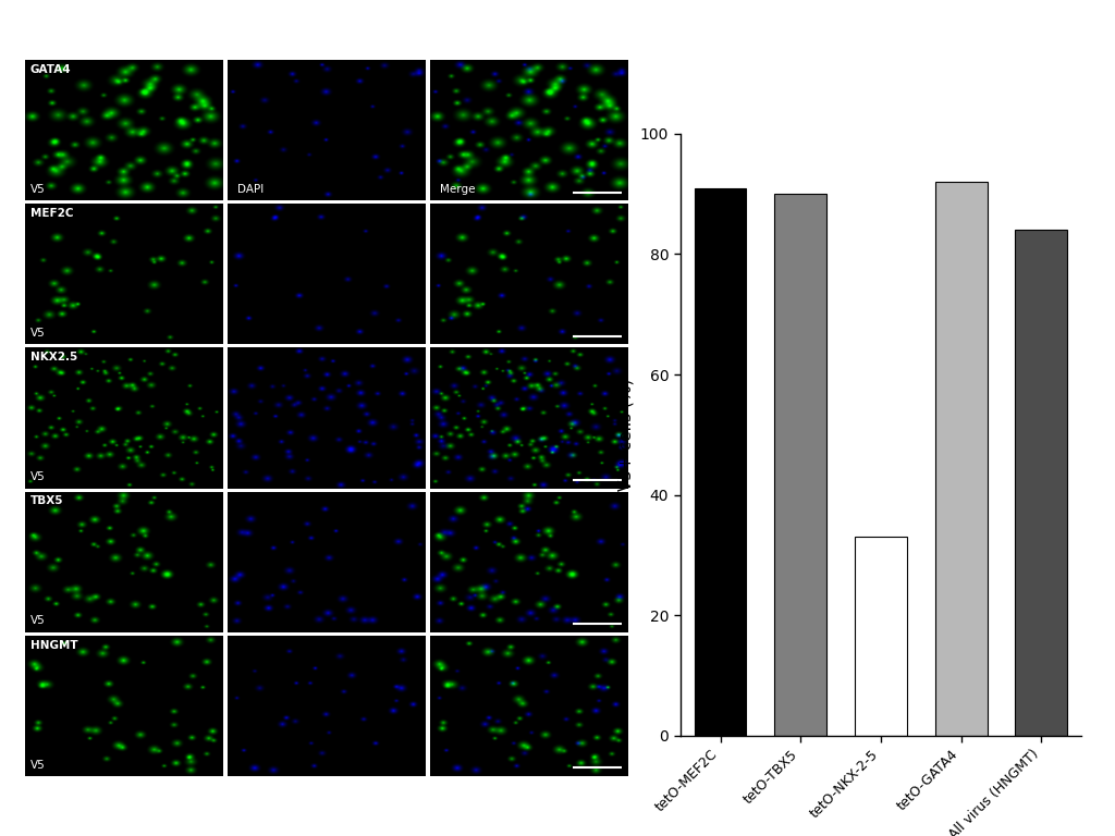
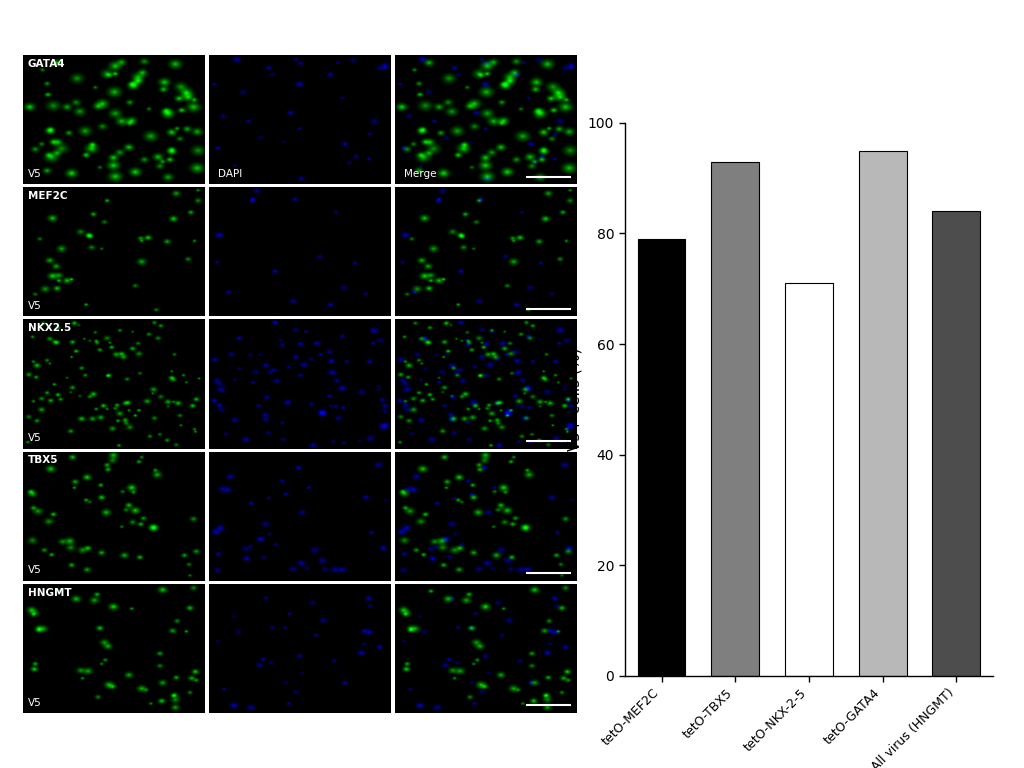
tetO-MEF2C: 91 -> 79
tetO-TBX5: 90 -> 93
tetO-NKX-2-5: 33 -> 71
tetO-GATA4: 92 -> 95
